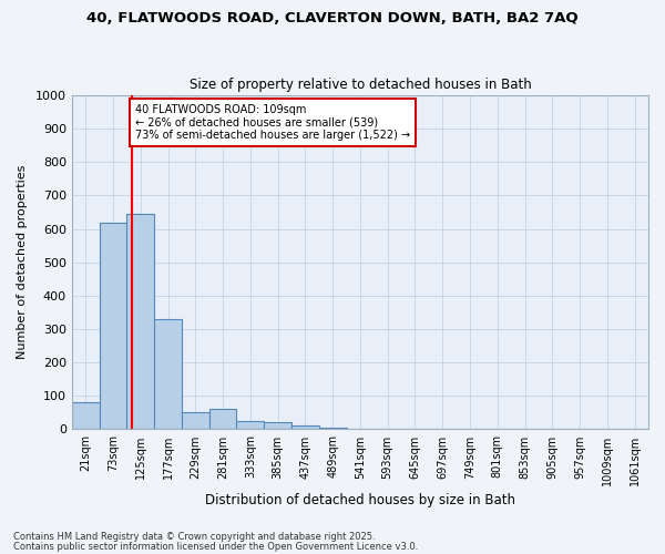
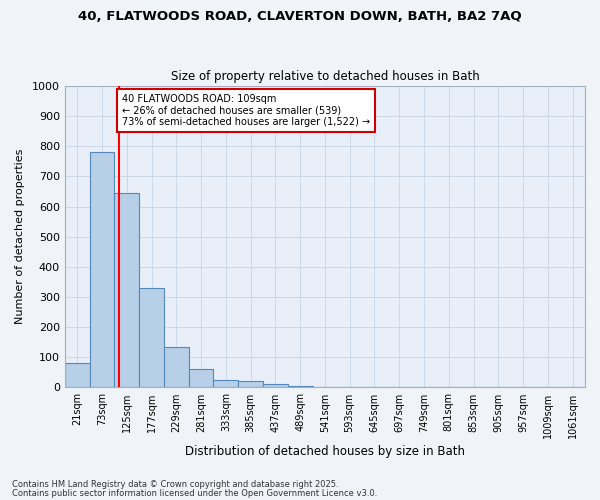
73sqm: 620 -> 780
229sqm: 50 -> 135
